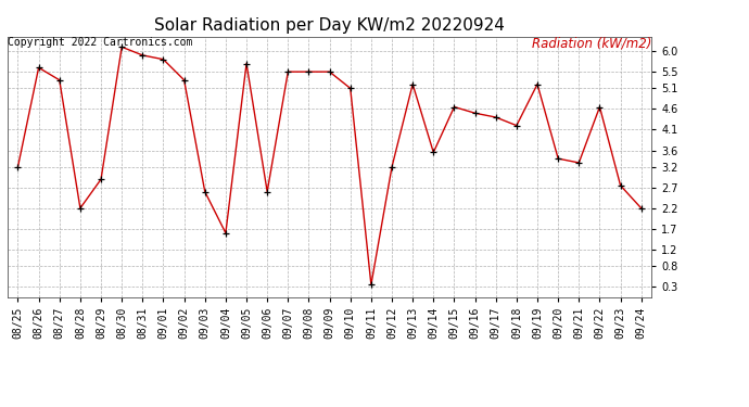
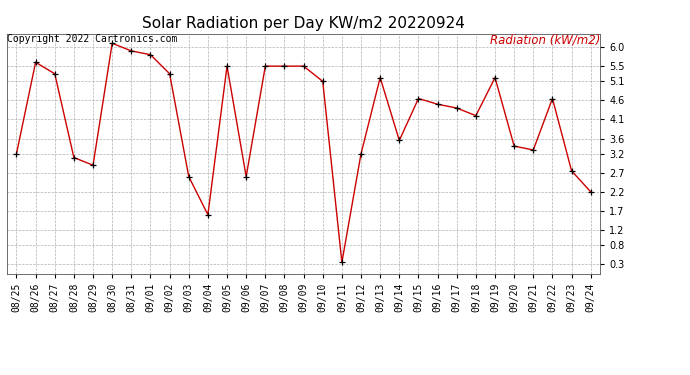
08/28: 2.20 -> 3.10
09/05: 5.70 -> 5.50
